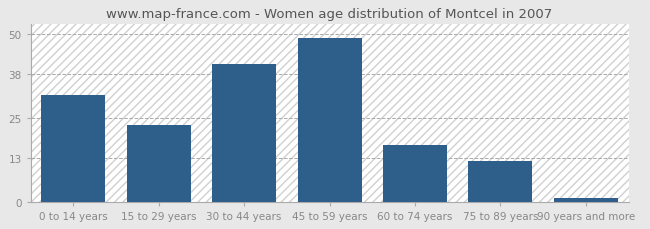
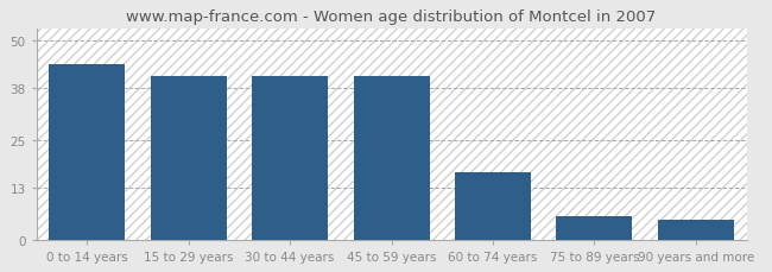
0 to 14 years: 32 -> 44
15 to 29 years: 23 -> 41
45 to 59 years: 49 -> 41
75 to 89 years: 12 -> 6
90 years and more: 1 -> 5
